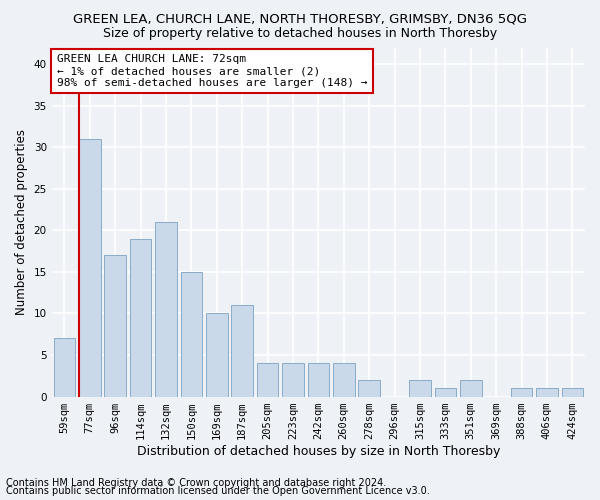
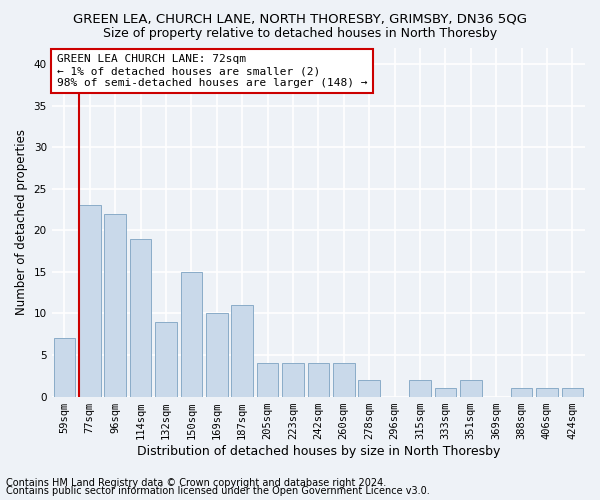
77sqm: 31 -> 23
96sqm: 17 -> 22
132sqm: 21 -> 9
